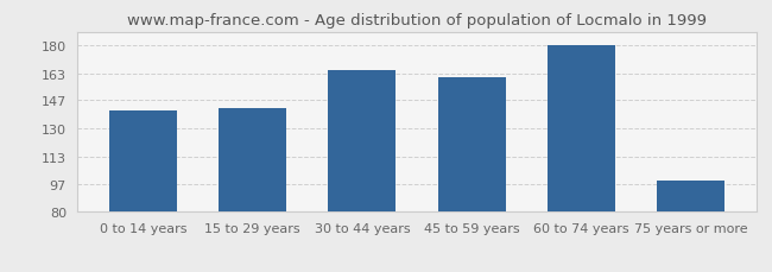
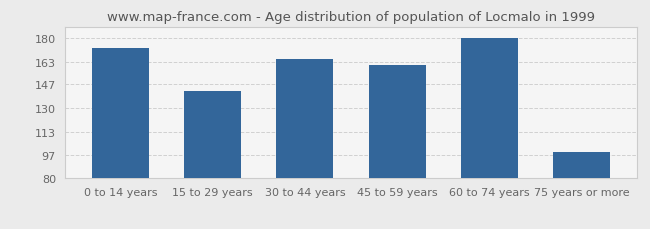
0 to 14 years: 141 -> 173
